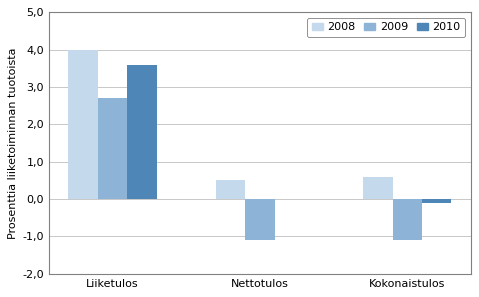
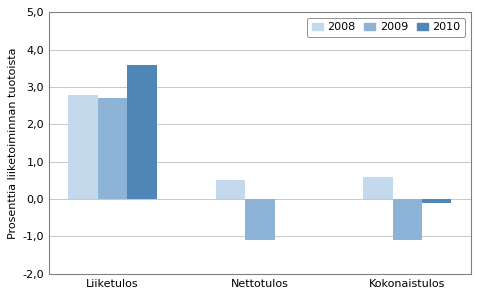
2008/Liiketulos: 4,0 -> 2,8
